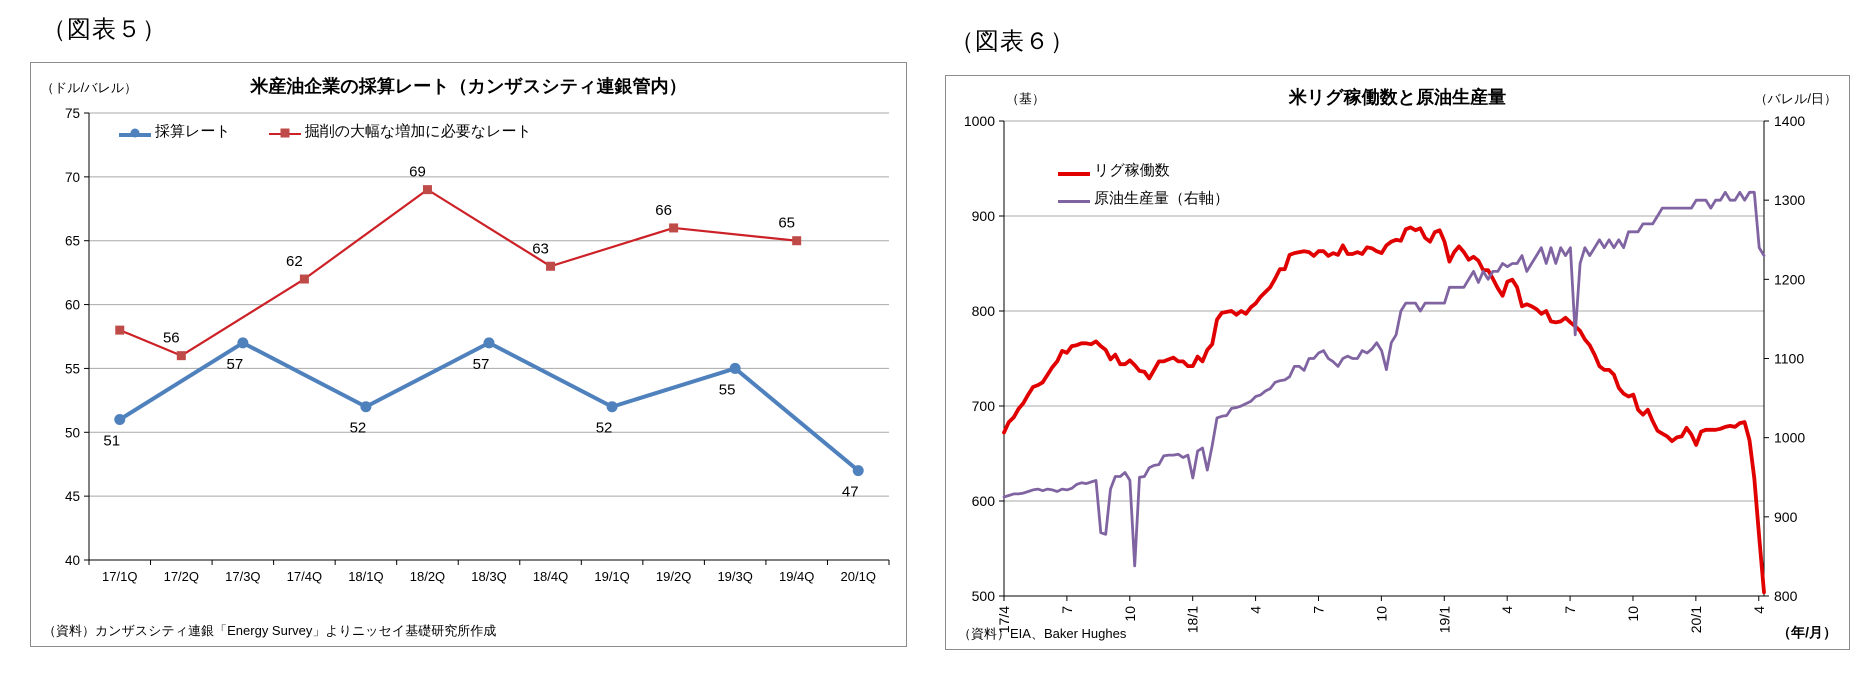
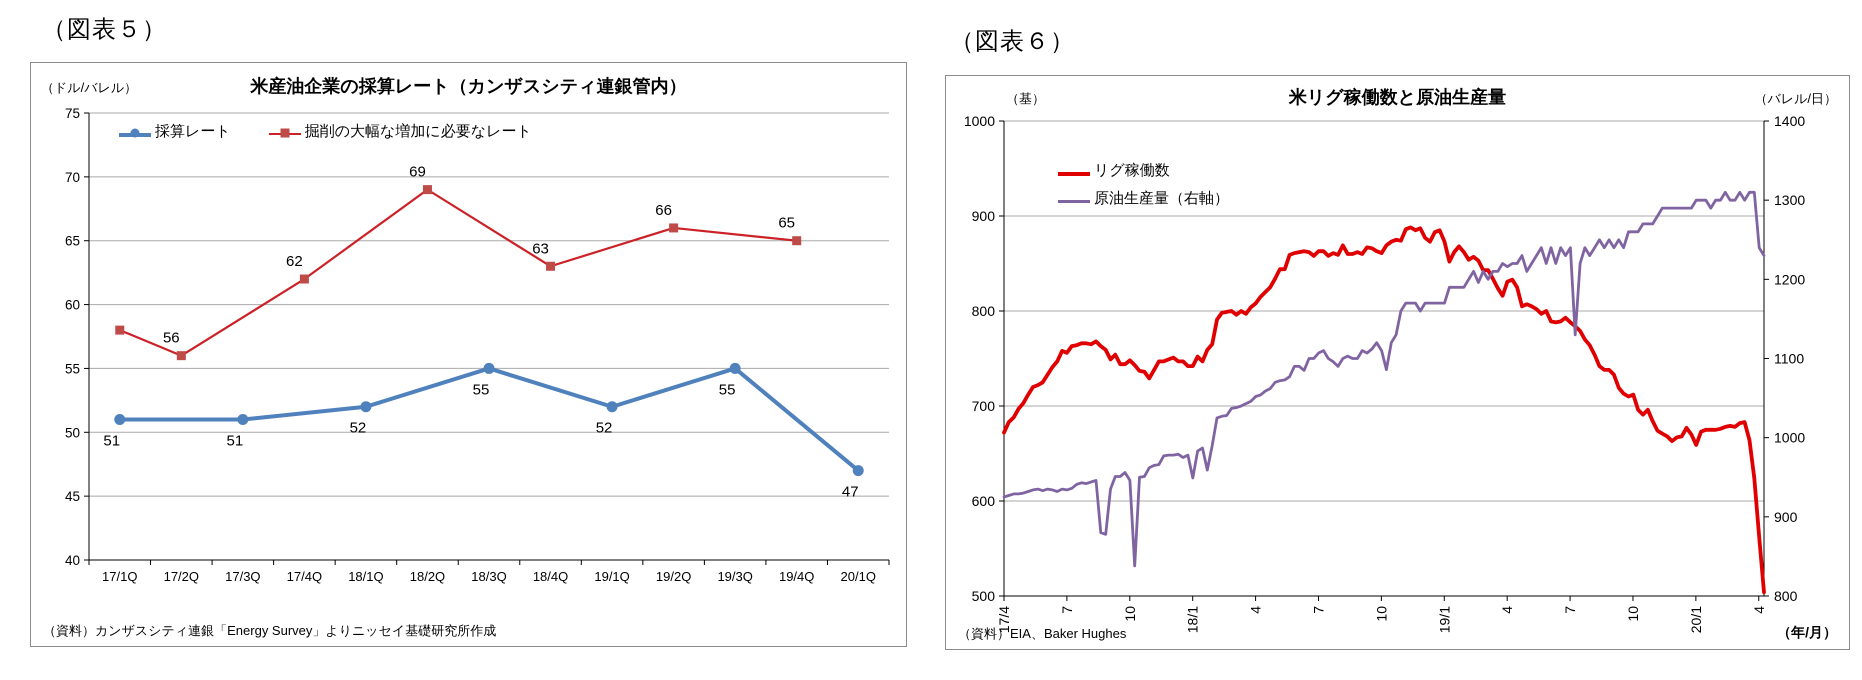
米産油企業の採算レート（カンザスシティ連銀管内）/採算レート/17/3Q: 57 -> 51
米産油企業の採算レート（カンザスシティ連銀管内）/採算レート/18/3Q: 57 -> 55
